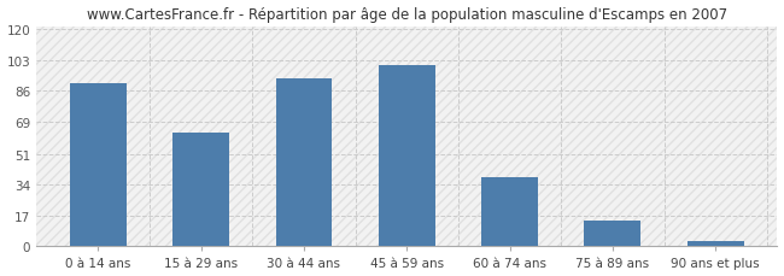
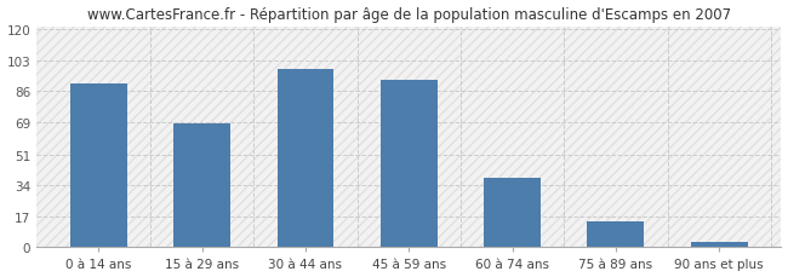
15 à 29 ans: 63 -> 68
30 à 44 ans: 93 -> 98
45 à 59 ans: 100 -> 92
